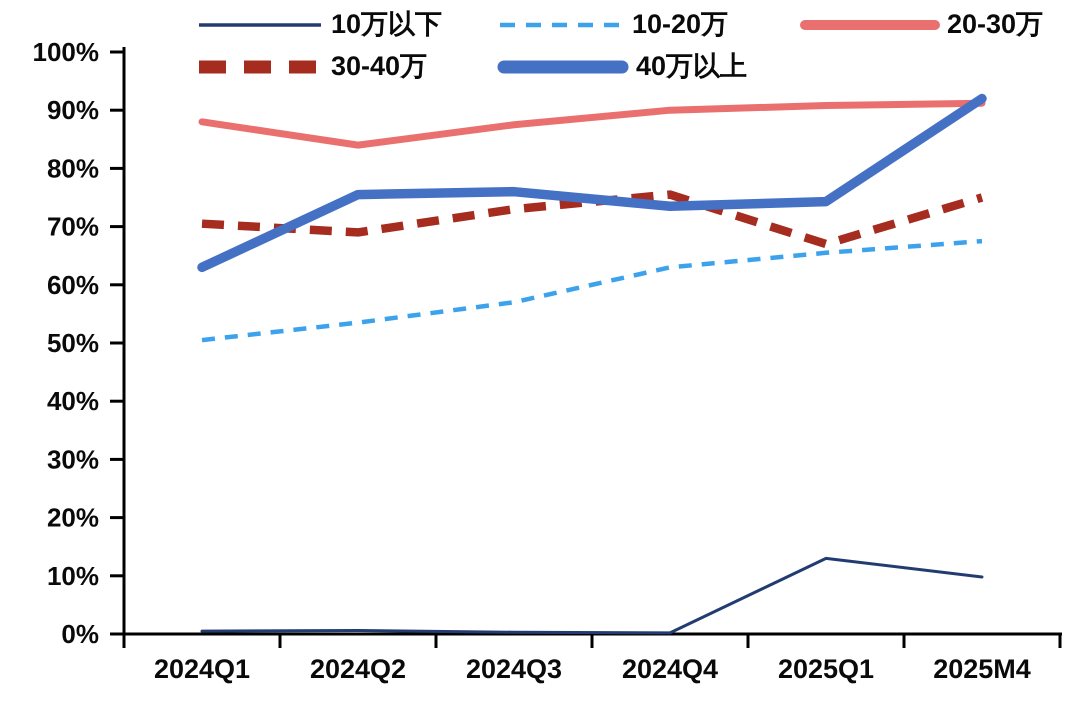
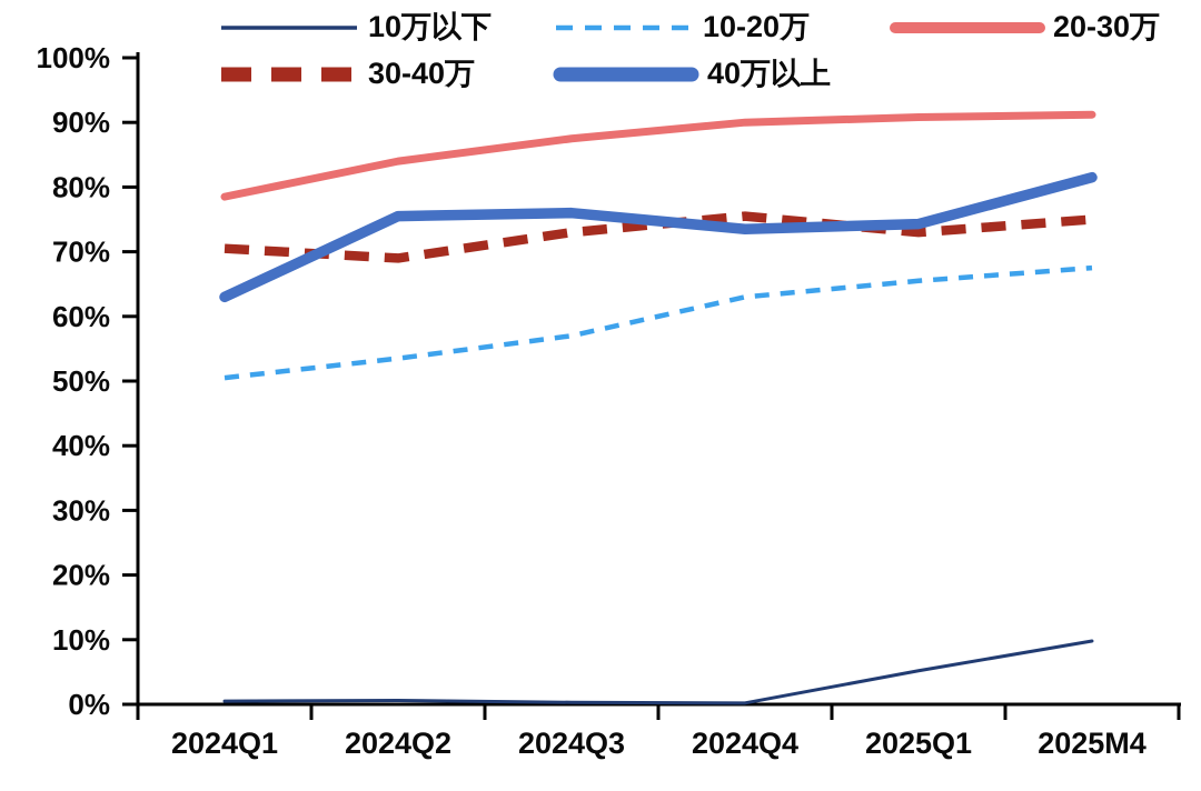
20-30万/2024Q1: 88% -> 78%
10万以下/2025Q1: 13% -> 5%
30-40万/2025Q1: 67% -> 73%
40万以上/2025M4: 92% -> 82%
